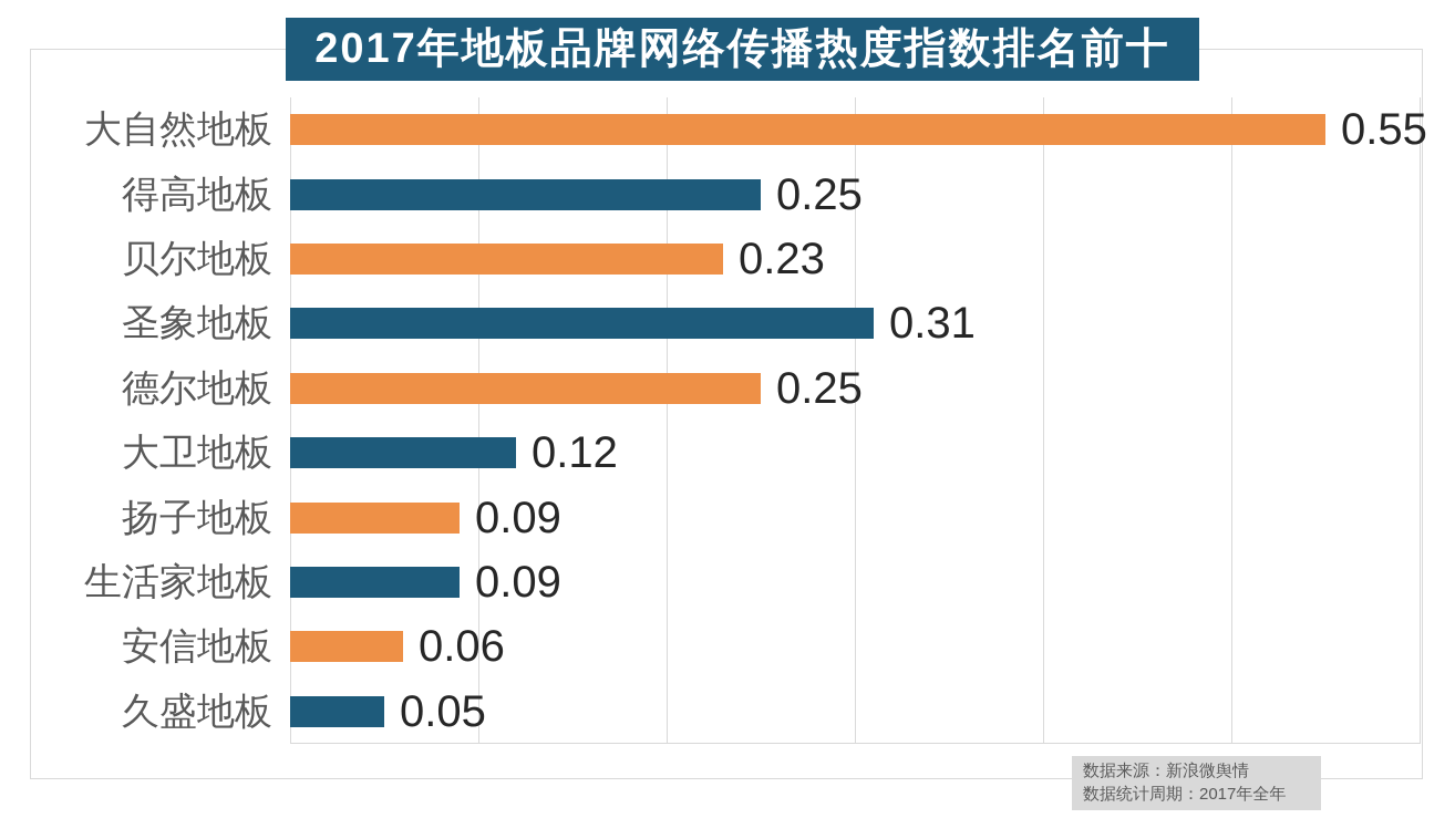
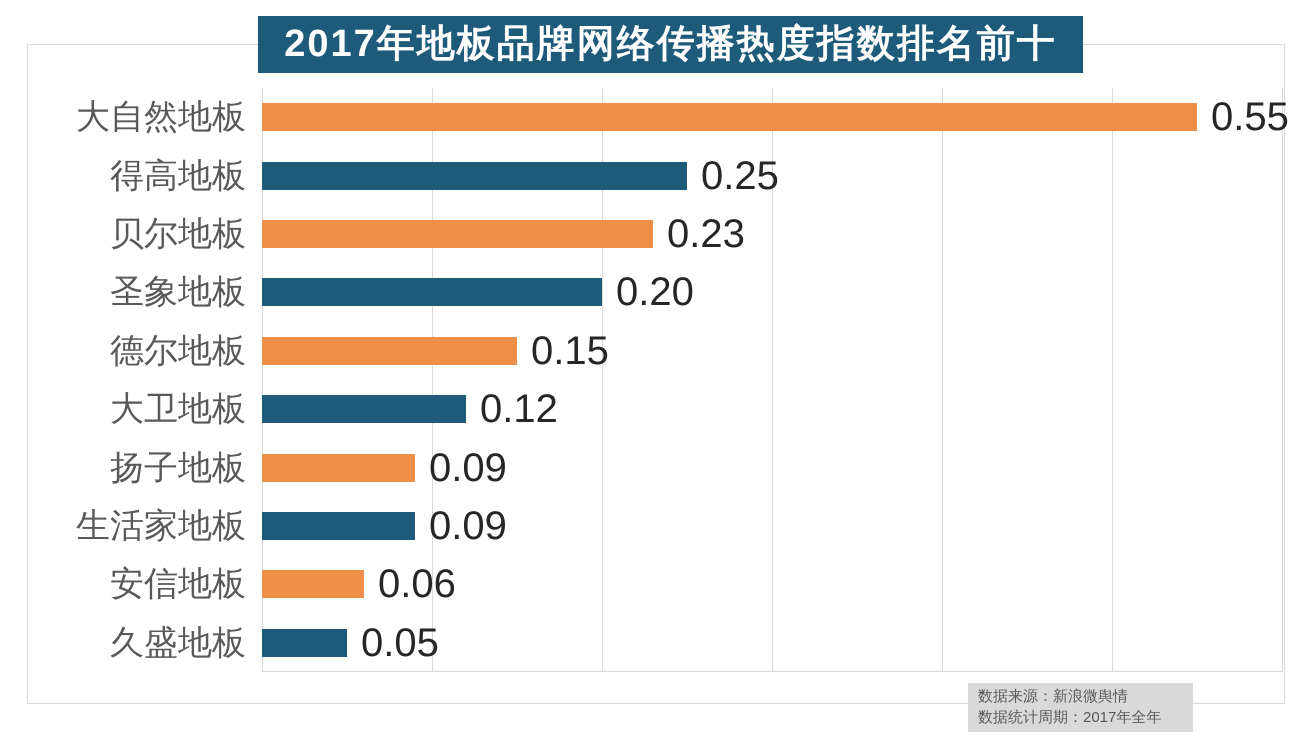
圣象地板: 0.31 -> 0.20
德尔地板: 0.25 -> 0.15
